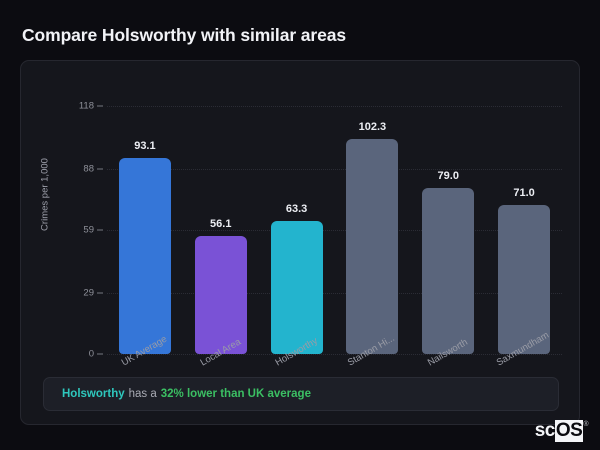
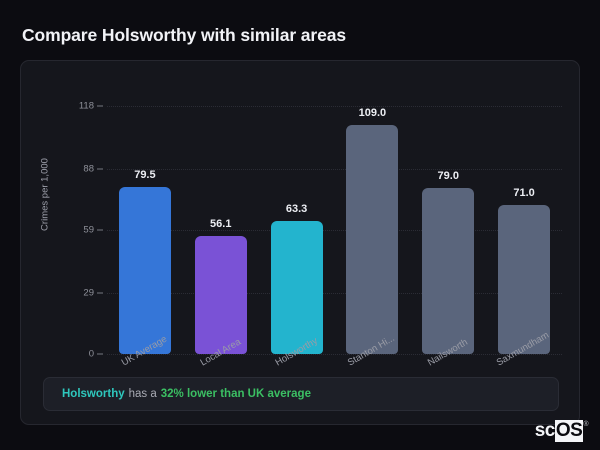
UK Average: 93.1 -> 79.5
Stanton Hi...: 102.3 -> 109.0
